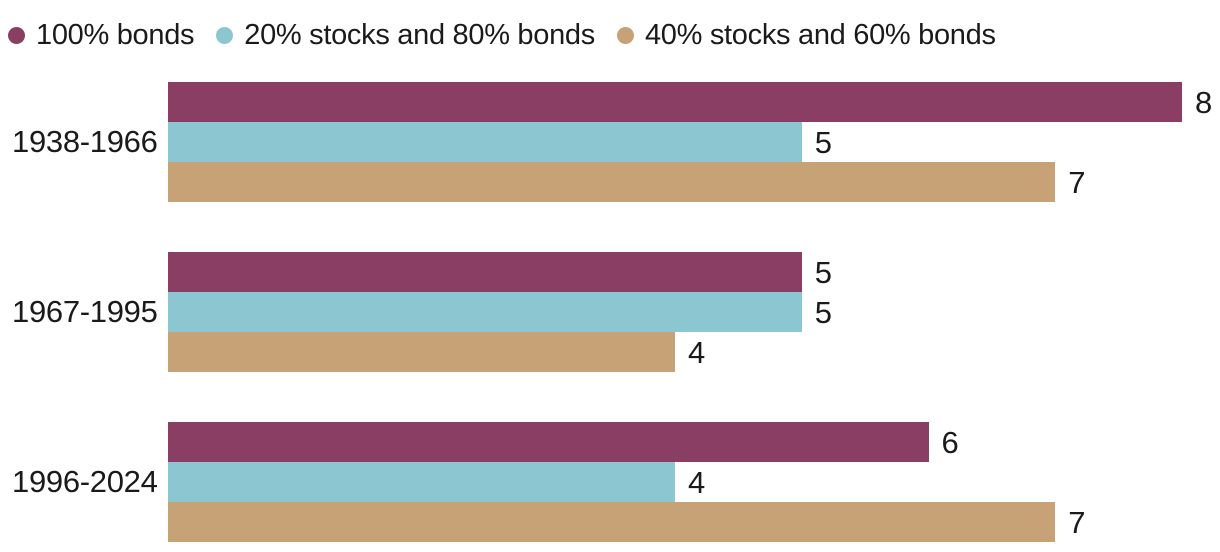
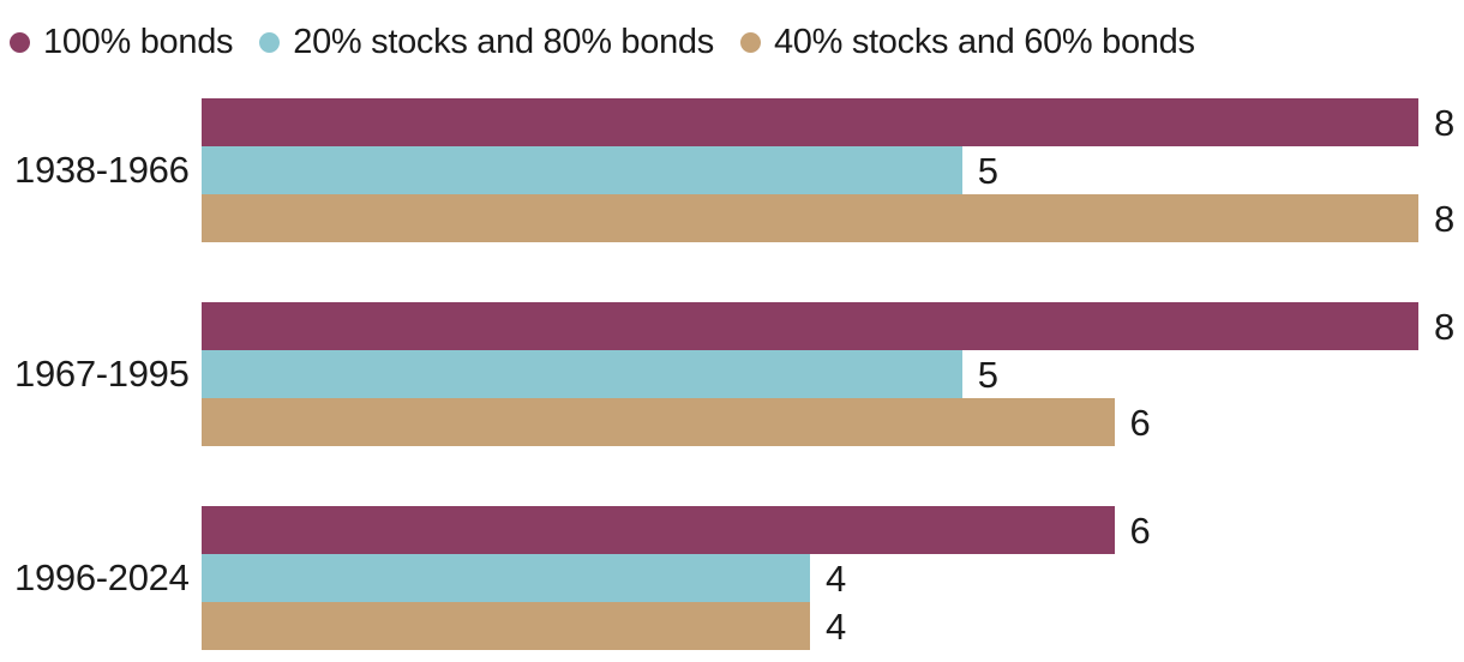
40% stocks and 60% bonds/1938-1966: 7 -> 8
100% bonds/1967-1995: 5 -> 8
40% stocks and 60% bonds/1967-1995: 4 -> 6
40% stocks and 60% bonds/1996-2024: 7 -> 4
